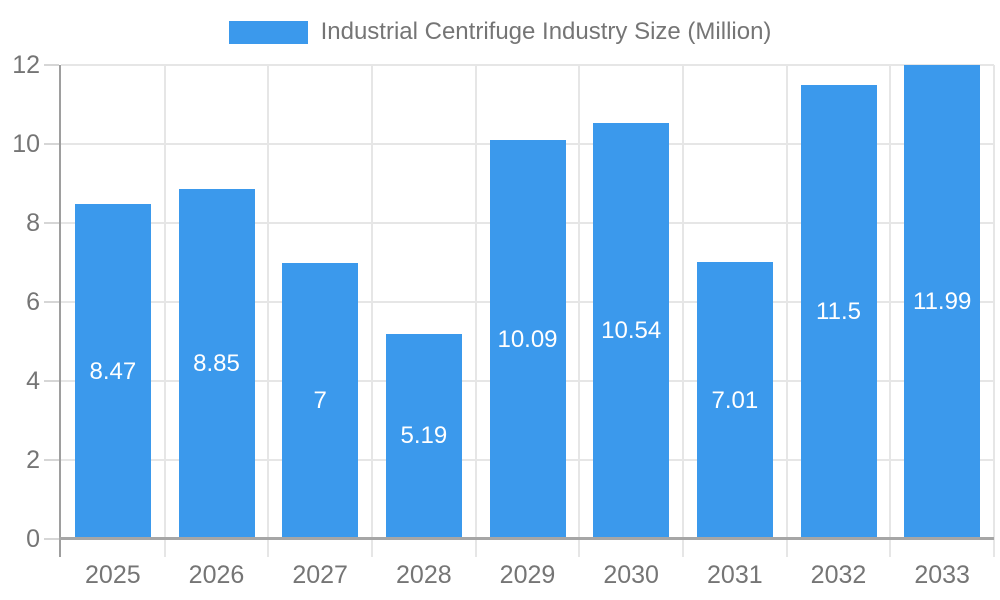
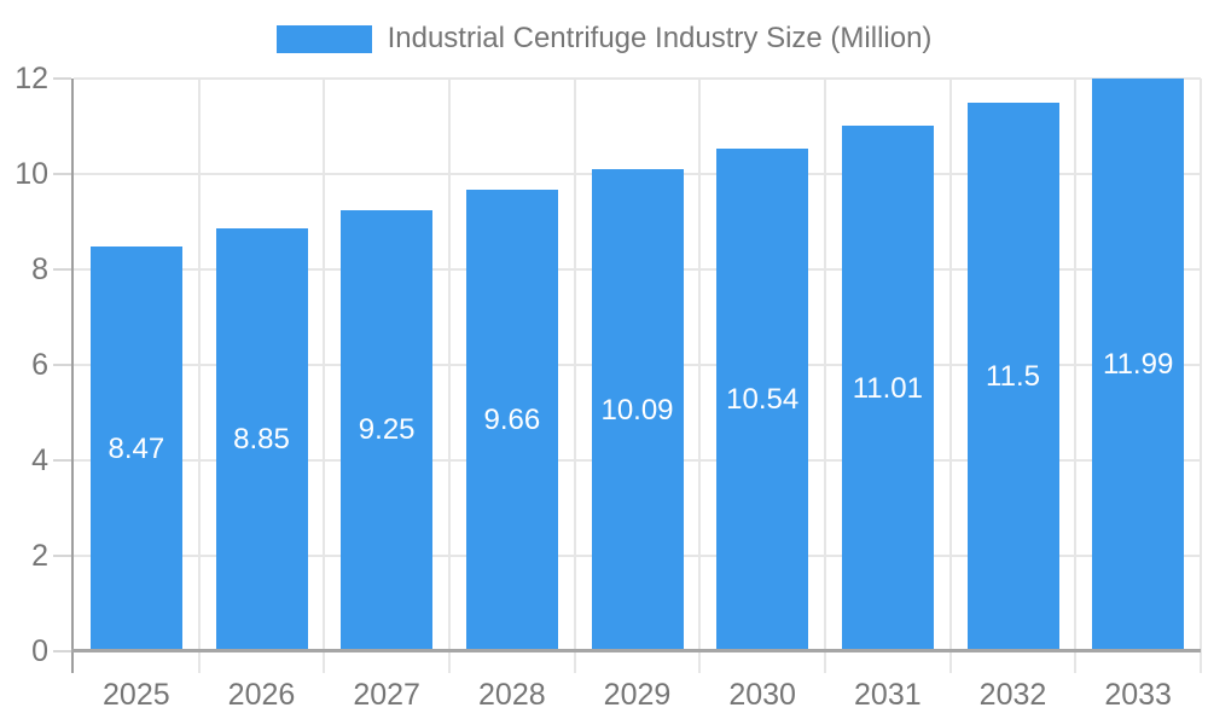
2027: 7 -> 9.25
2028: 5.19 -> 9.66
2031: 7.01 -> 11.01
